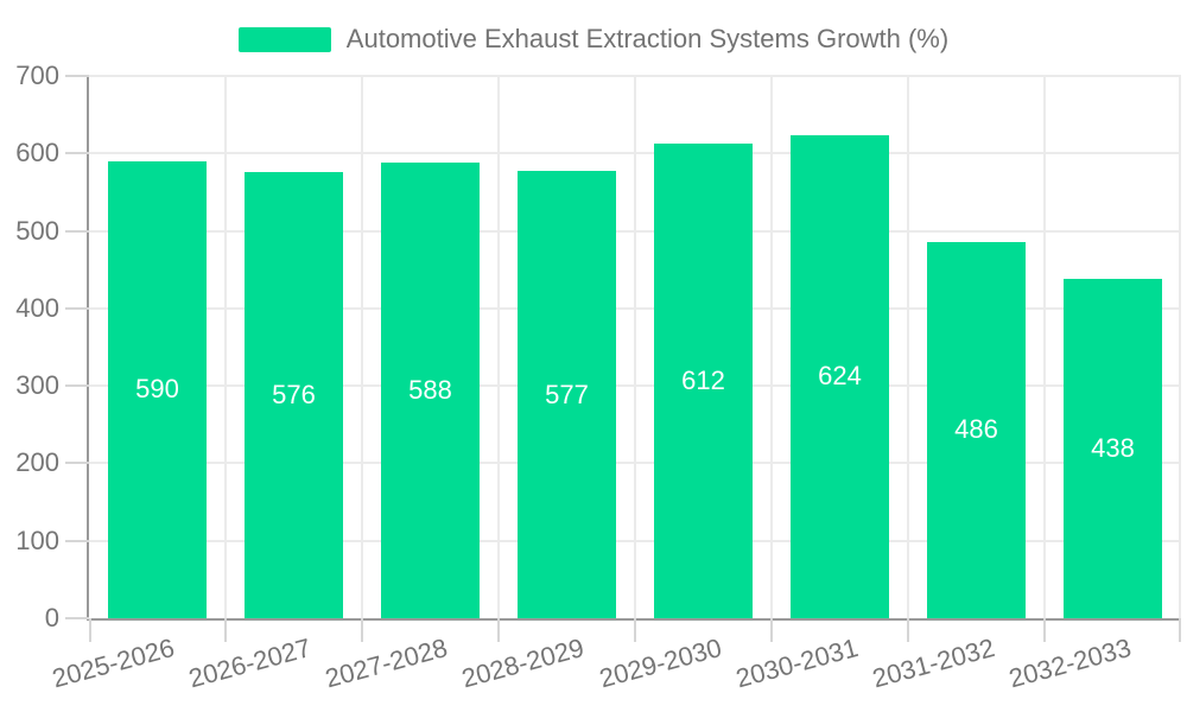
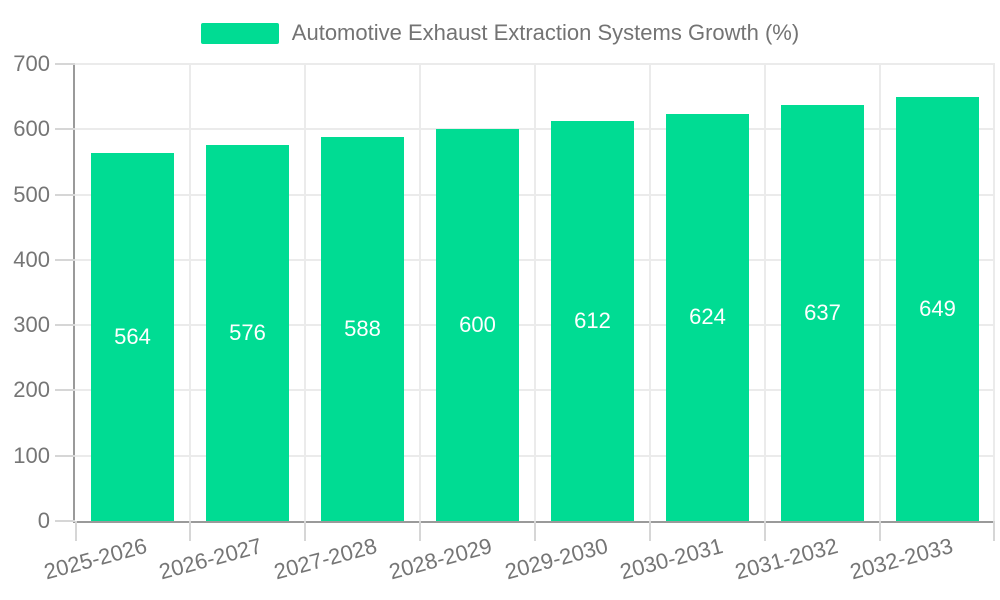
2025-2026: 590 -> 564
2028-2029: 577 -> 600
2031-2032: 486 -> 637
2032-2033: 438 -> 649
